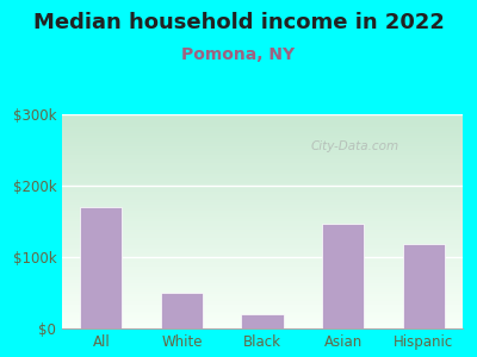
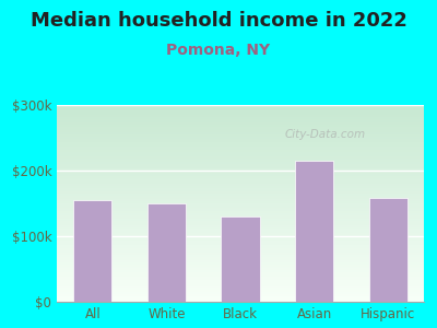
All: $170k -> $155k
White: $50k -> $150k
Black: $20k -> $130k
Asian: $146k -> $215k
Hispanic: $118k -> $158k
